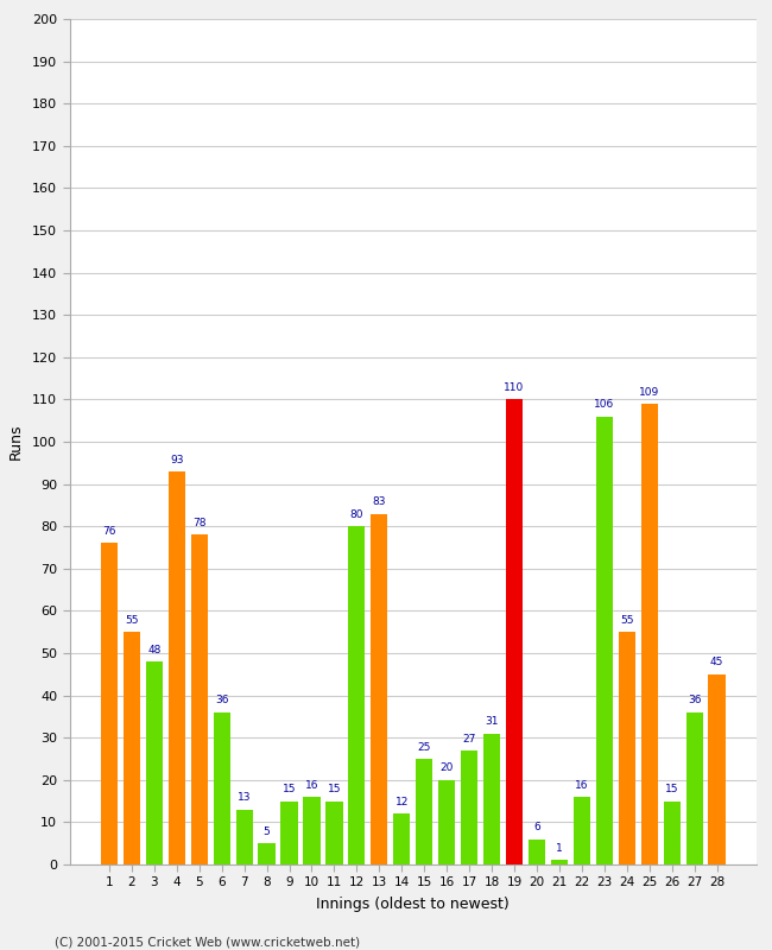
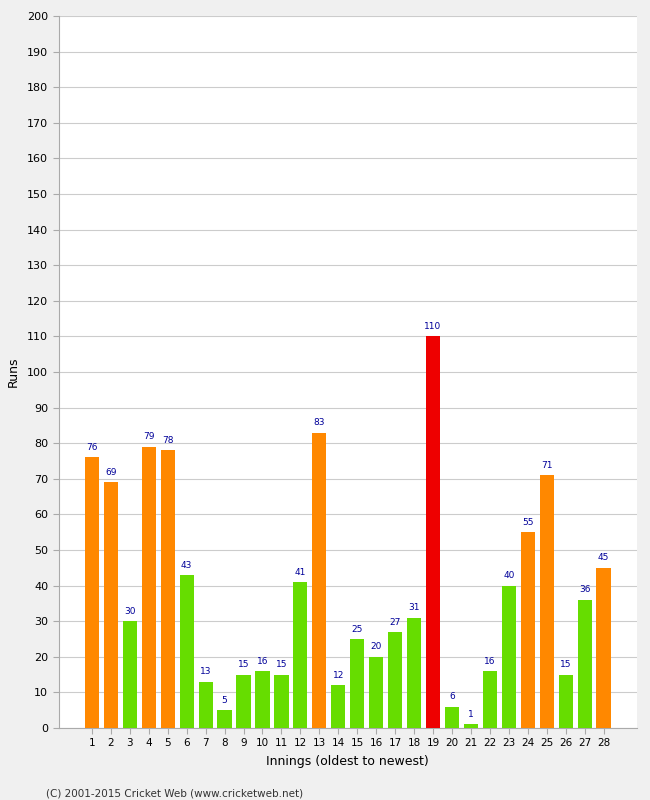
2: 55 -> 69
3: 48 -> 30
4: 93 -> 79
6: 36 -> 43
12: 80 -> 41
23: 106 -> 40
25: 109 -> 71
